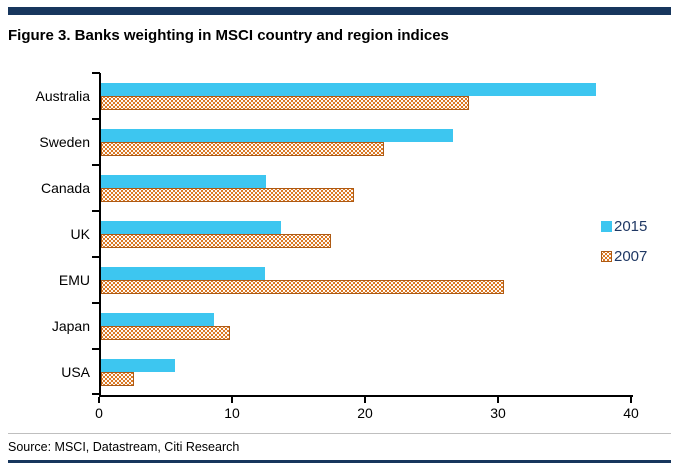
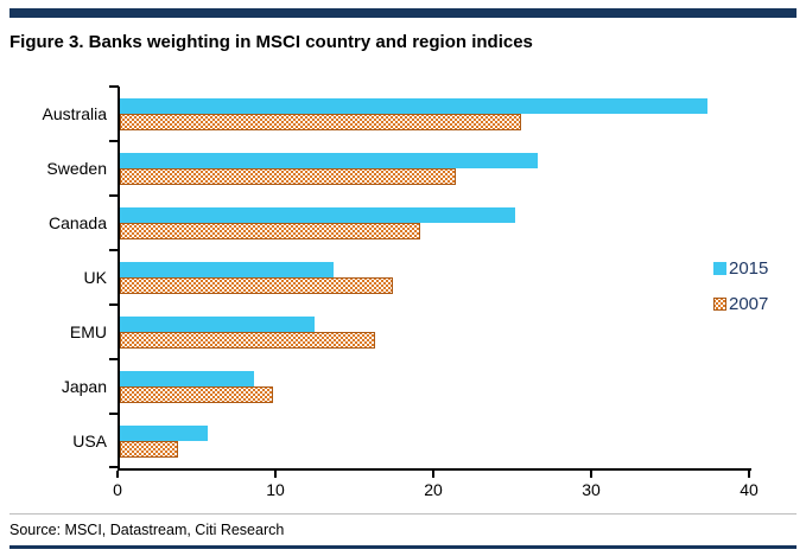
2007/Australia: 27.7 -> 25.4
2015/Canada: 12.4 -> 25.0
2007/EMU: 30.3 -> 16.2
2007/USA: 2.5 -> 3.7
